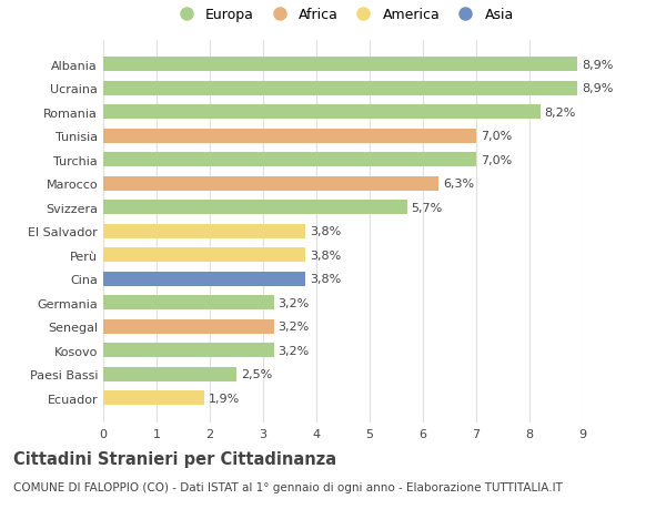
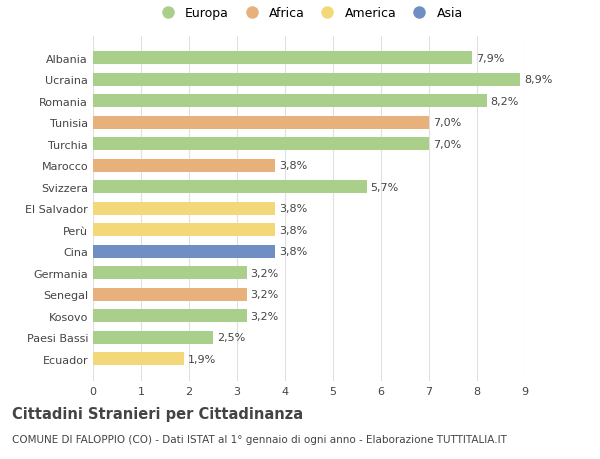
Albania: 8,9% -> 7,9%
Marocco: 6,3% -> 3,8%
